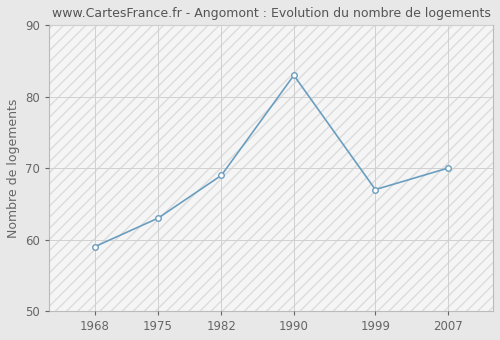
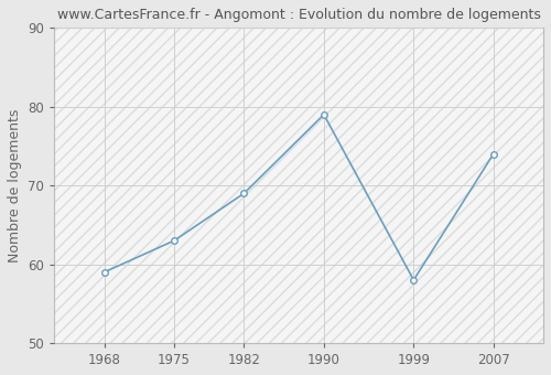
1990: 83 -> 79
1999: 67 -> 58
2007: 70 -> 74
